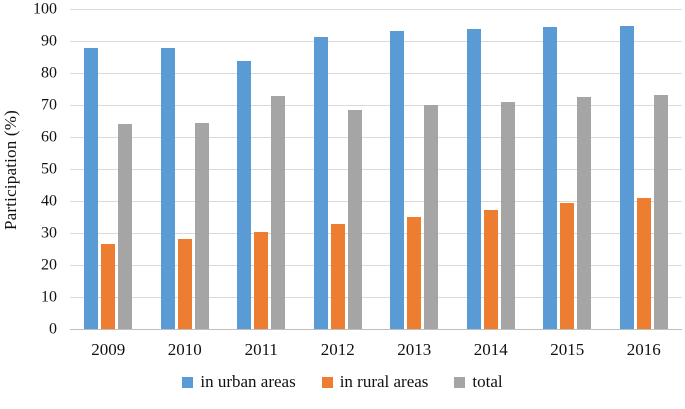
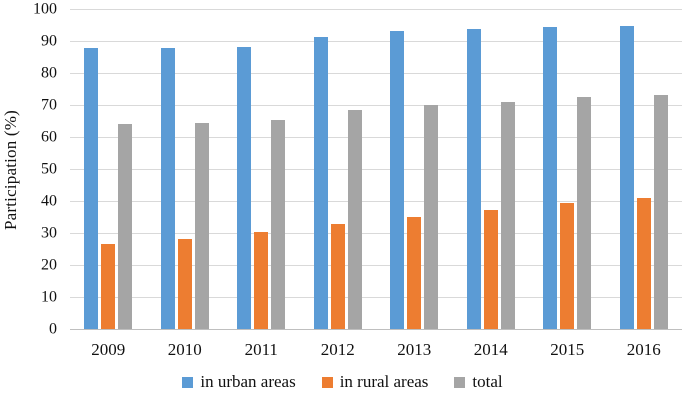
in urban areas/2011: 84 -> 88
total/2011: 73 -> 66
